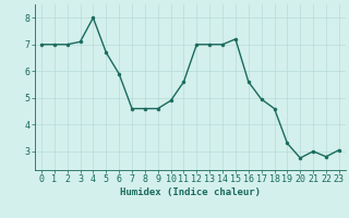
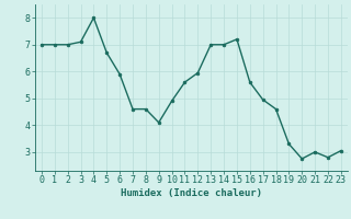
9: 4.60 -> 4.10
12: 7.00 -> 5.95
